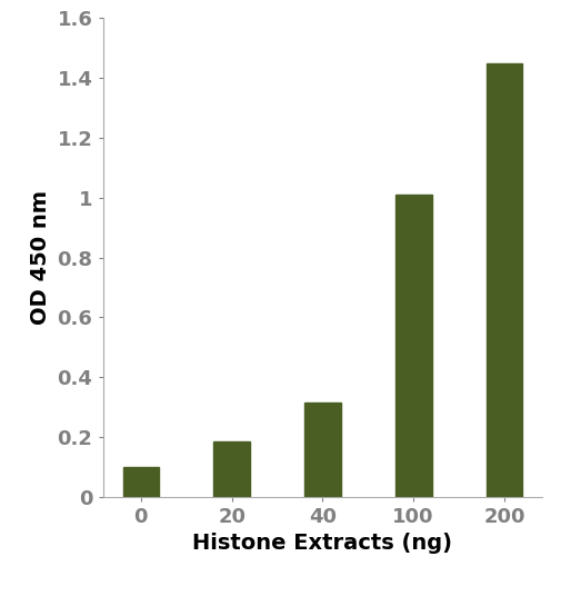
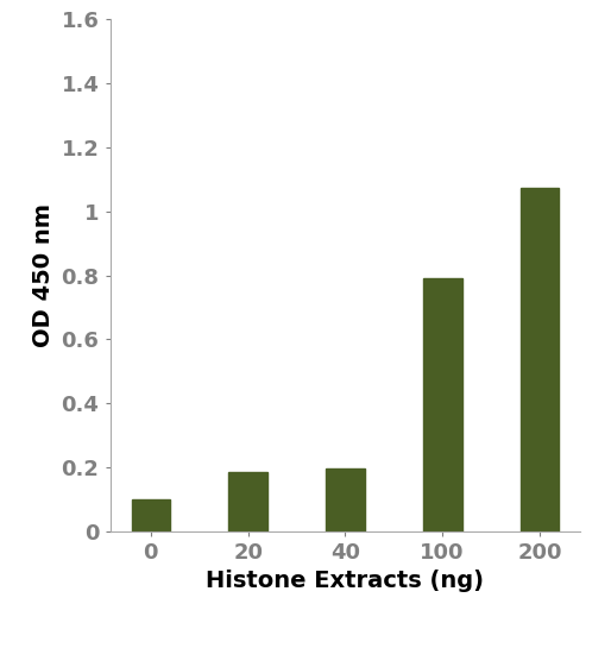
40: 0.315 -> 0.195
100: 1.010 -> 0.790
200: 1.450 -> 1.075
